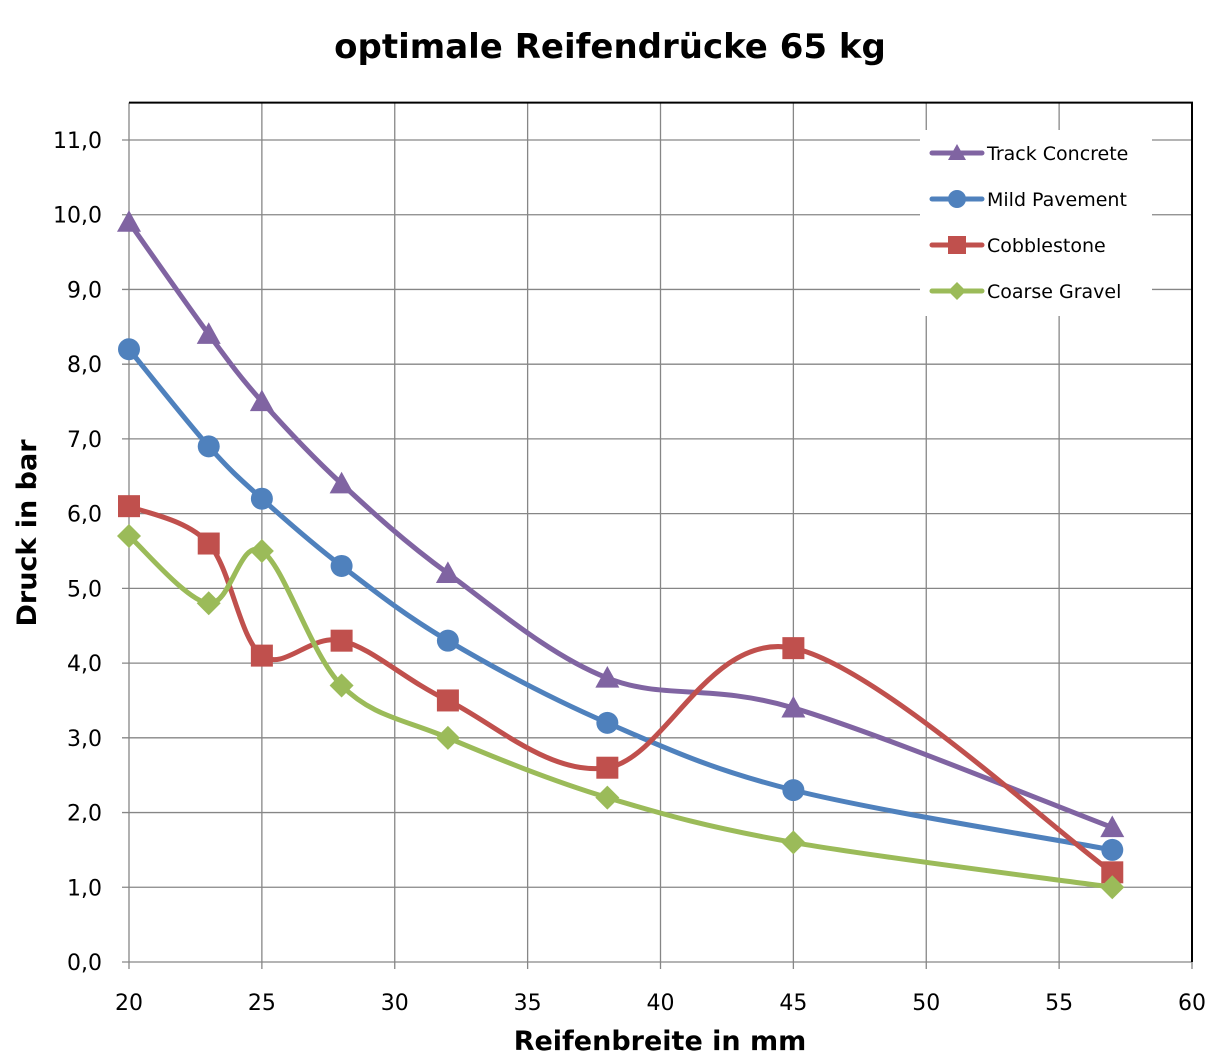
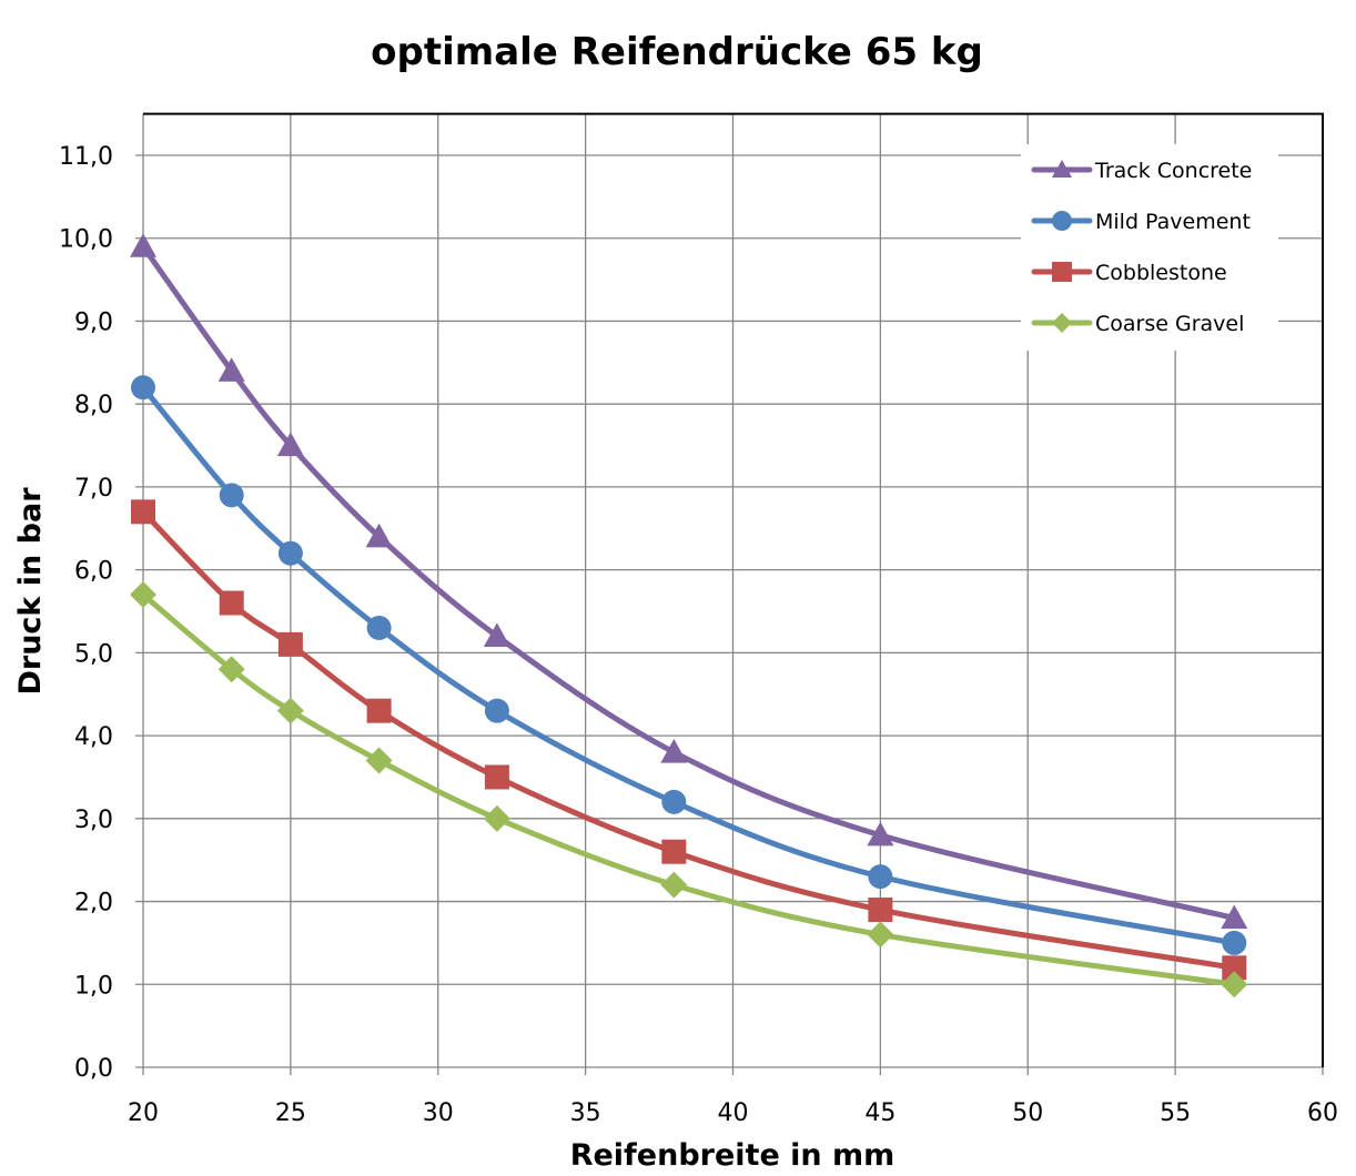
Cobblestone/20: 6,1 -> 6,7
Cobblestone/25: 4,1 -> 5,1
Coarse Gravel/25: 5,5 -> 4,3
Track Concrete/45: 3,4 -> 2,8
Cobblestone/45: 4,2 -> 1,9
